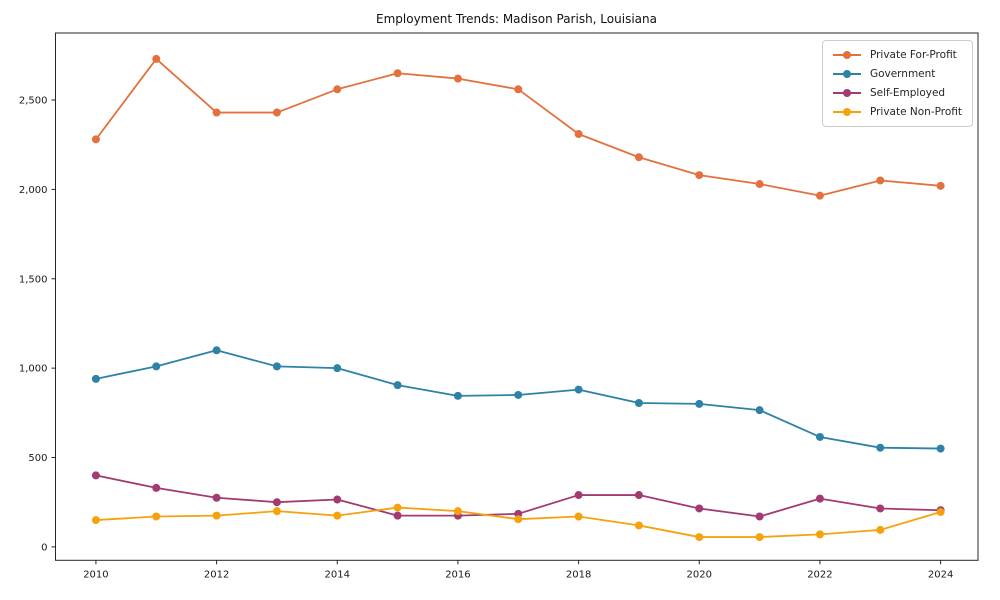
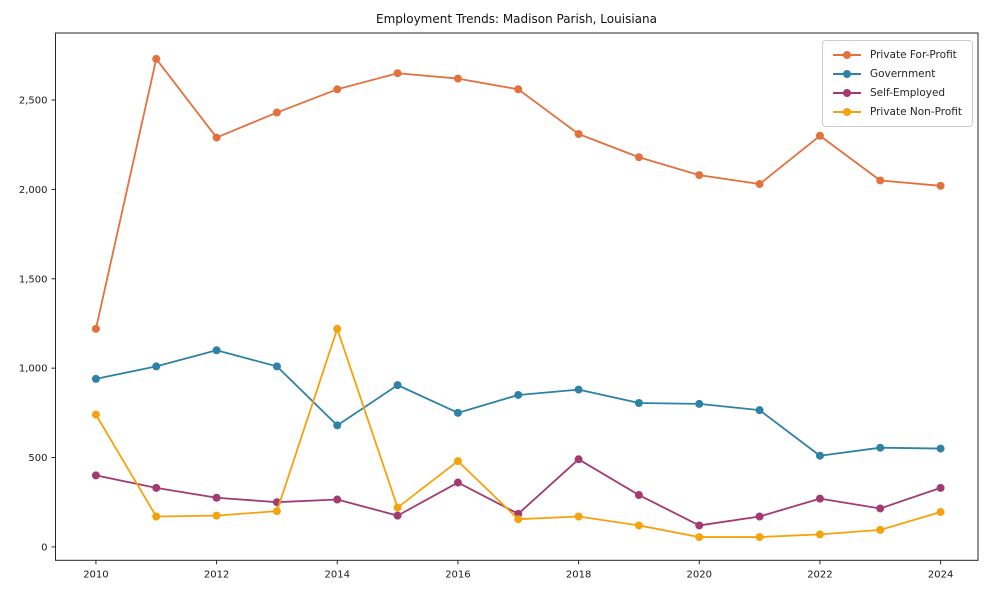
Private For-Profit/2010: 2280 -> 1220
Private Non-Profit/2010: 150 -> 740
Private For-Profit/2012: 2430 -> 2290
Government/2014: 1000 -> 680
Private Non-Profit/2014: 180 -> 1220
Government/2016: 840 -> 750
Self-Employed/2016: 180 -> 360
Private Non-Profit/2016: 200 -> 480
Self-Employed/2018: 290 -> 490
Self-Employed/2020: 220 -> 120
Private For-Profit/2022: 1960 -> 2300
Government/2022: 620 -> 510
Self-Employed/2024: 200 -> 330
